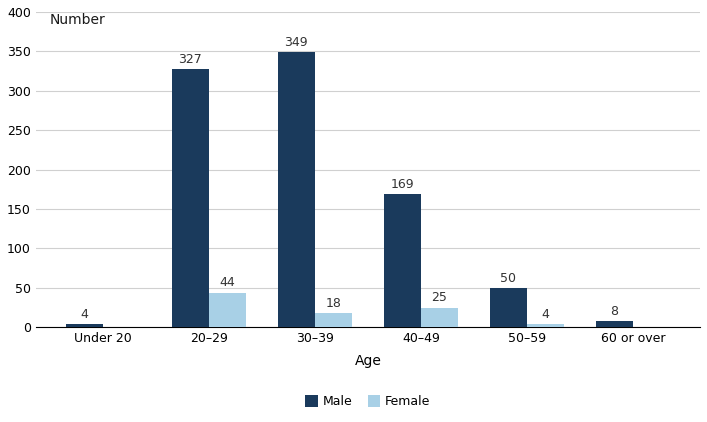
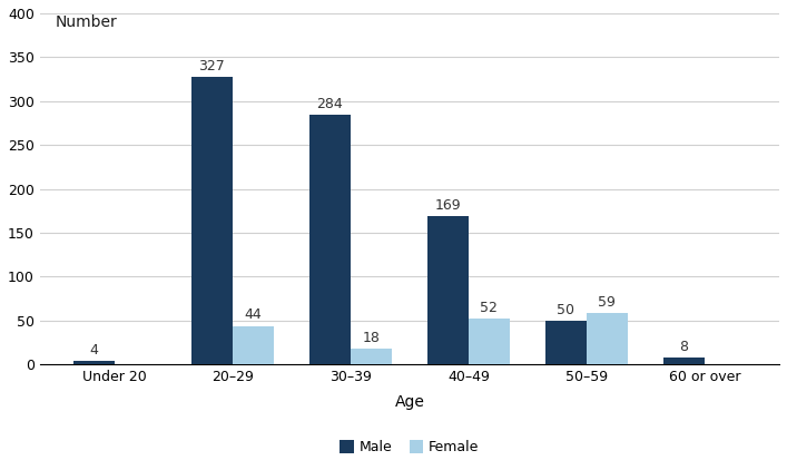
Male/30–39: 349 -> 284
Female/40–49: 25 -> 52
Female/50–59: 4 -> 59
